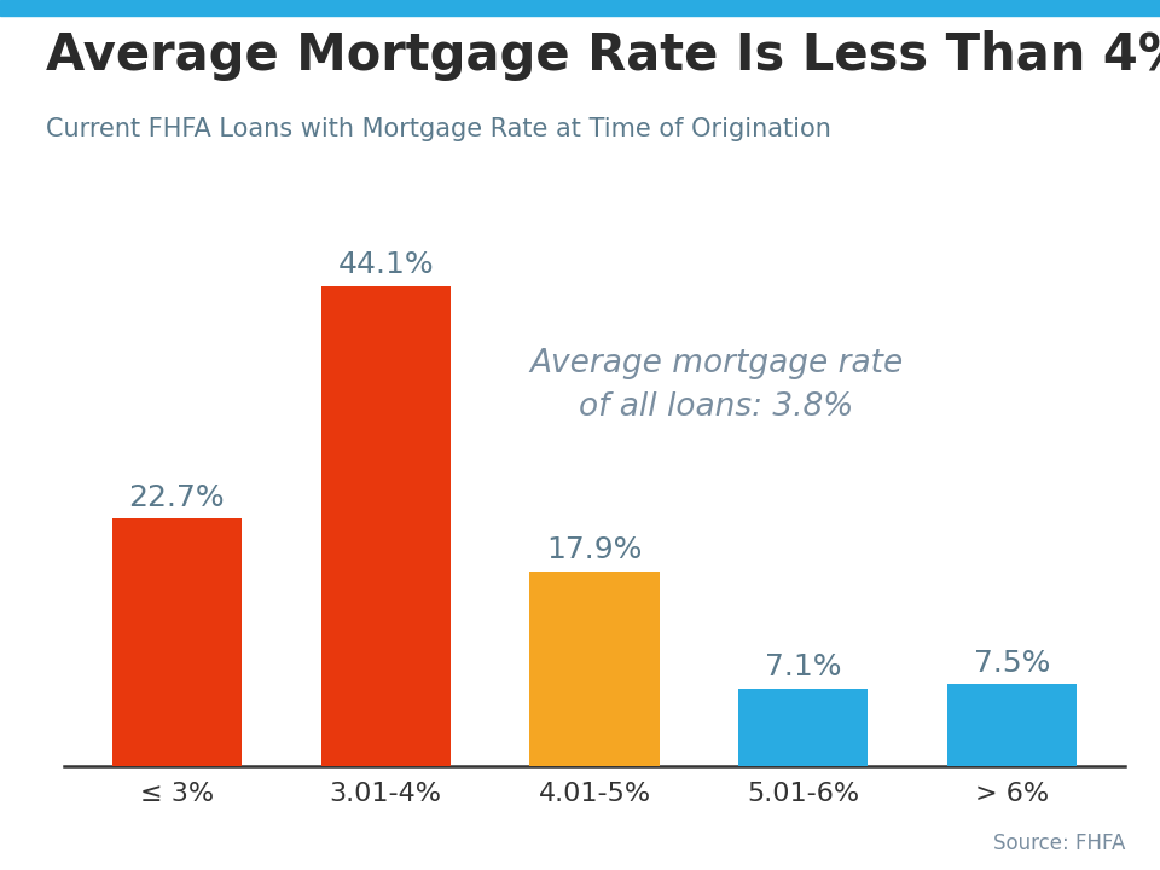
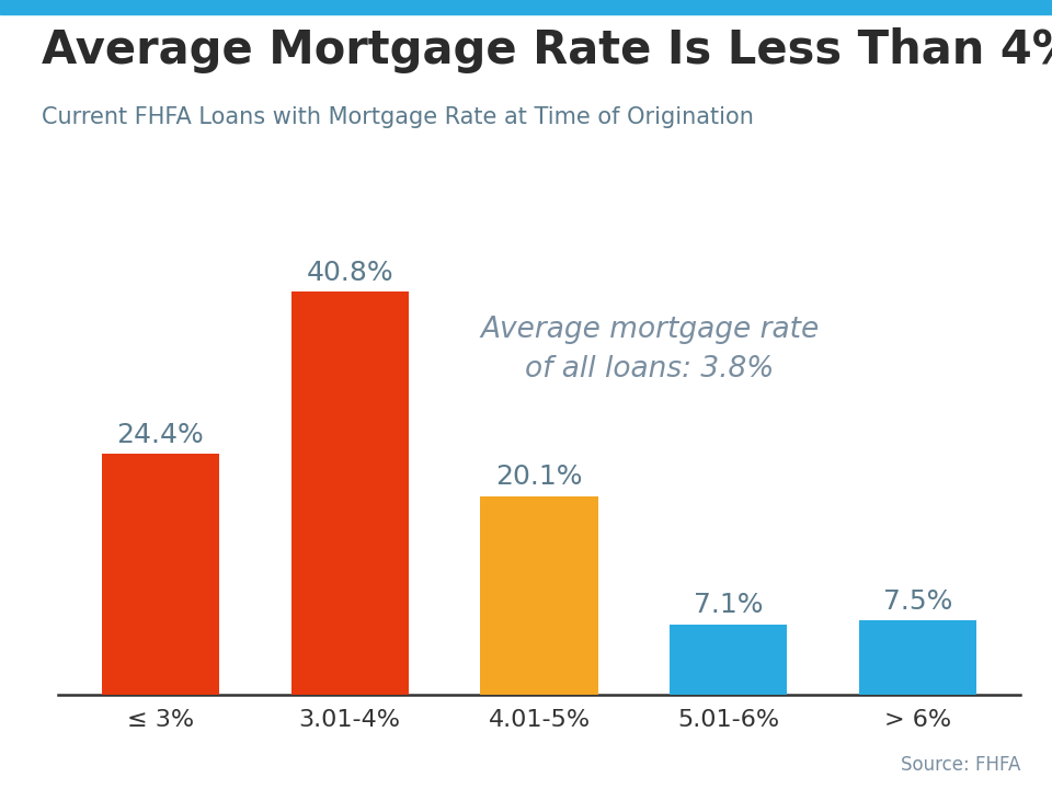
≤ 3%: 22.7% -> 24.4%
3.01-4%: 44.1% -> 40.8%
4.01-5%: 17.9% -> 20.1%
